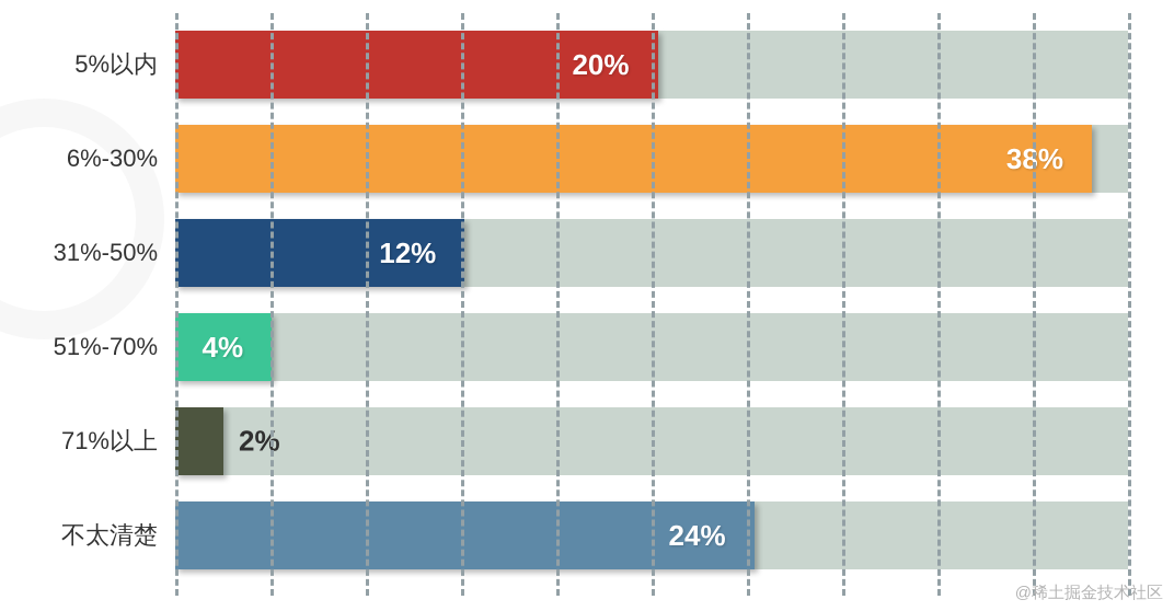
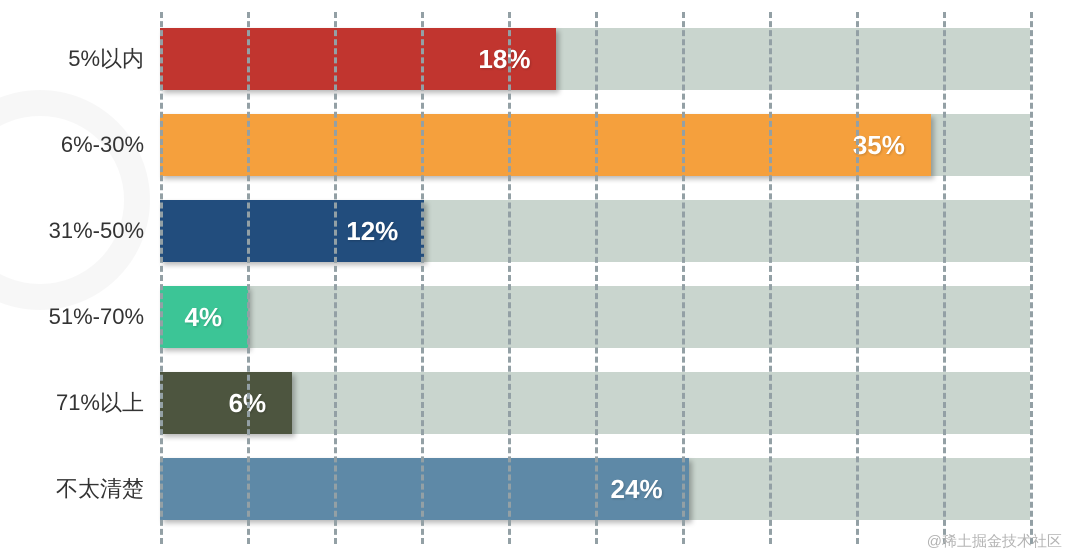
5%以内: 20% -> 18%
6%-30%: 38% -> 35%
71%以上: 2% -> 6%
